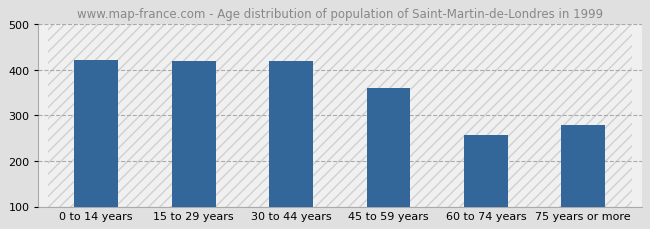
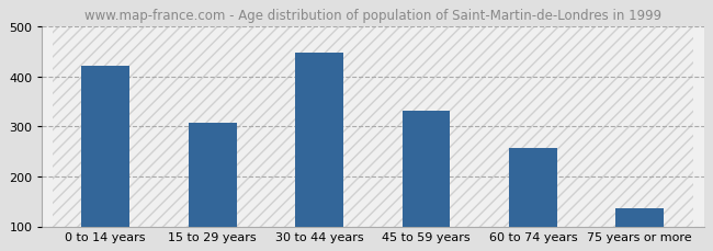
15 to 29 years: 420 -> 308
30 to 44 years: 420 -> 447
45 to 59 years: 360 -> 332
75 years or more: 280 -> 136
